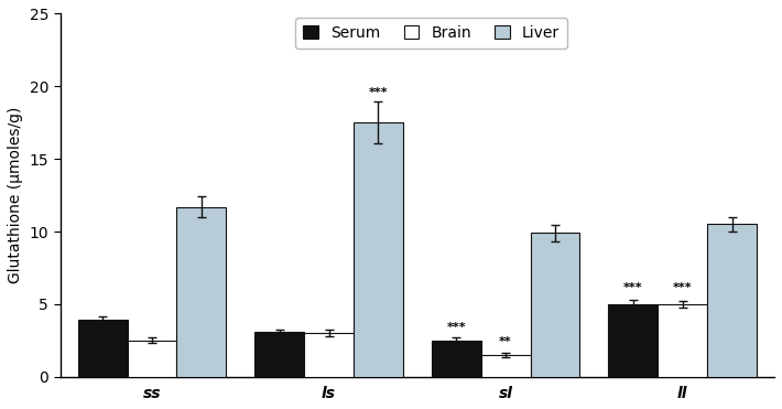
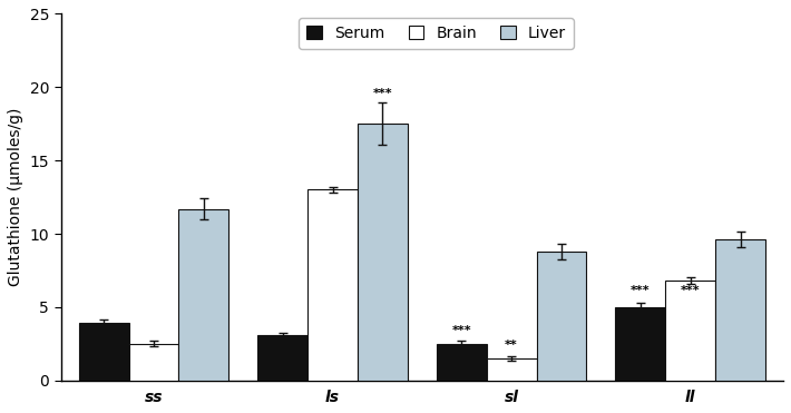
Brain/ls: 3.0 -> 13.0
Liver/sl: 9.9 -> 8.8
Brain/ll: 5.0 -> 6.8
Liver/ll: 10.5 -> 9.6
